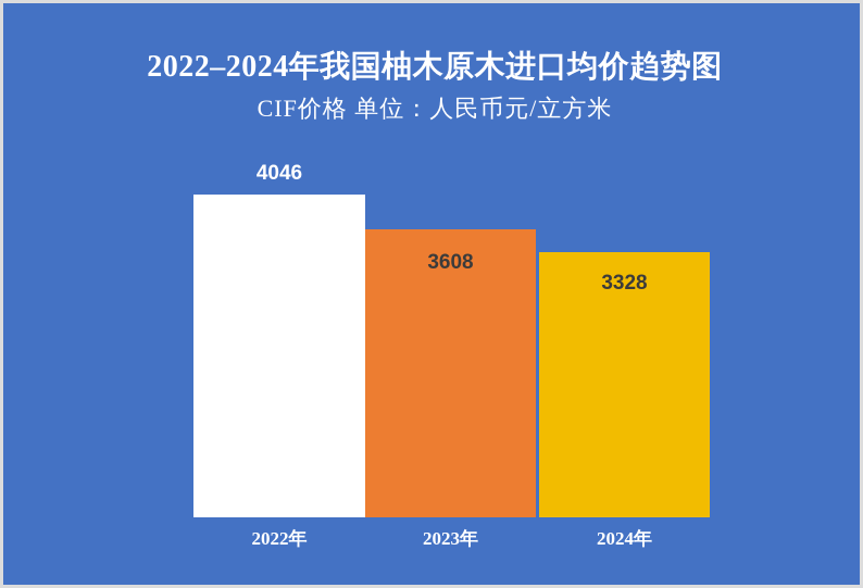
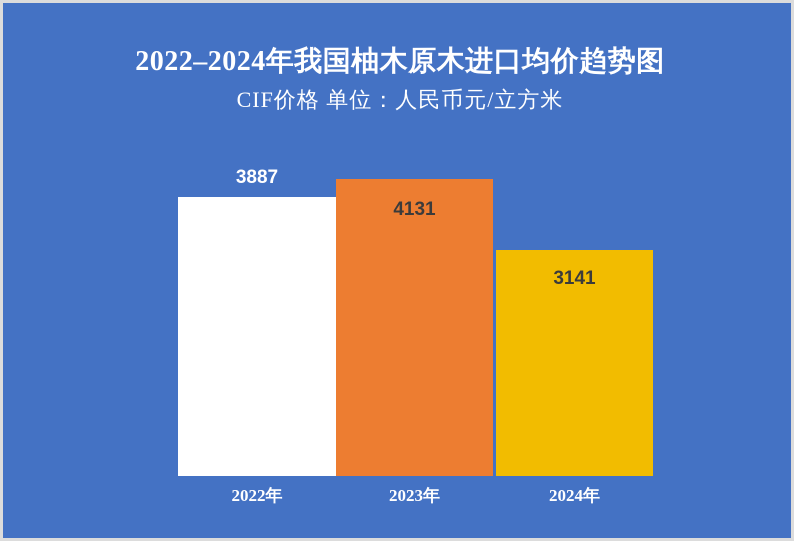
2022年: 4046 -> 3887
2023年: 3608 -> 4131
2024年: 3328 -> 3141
